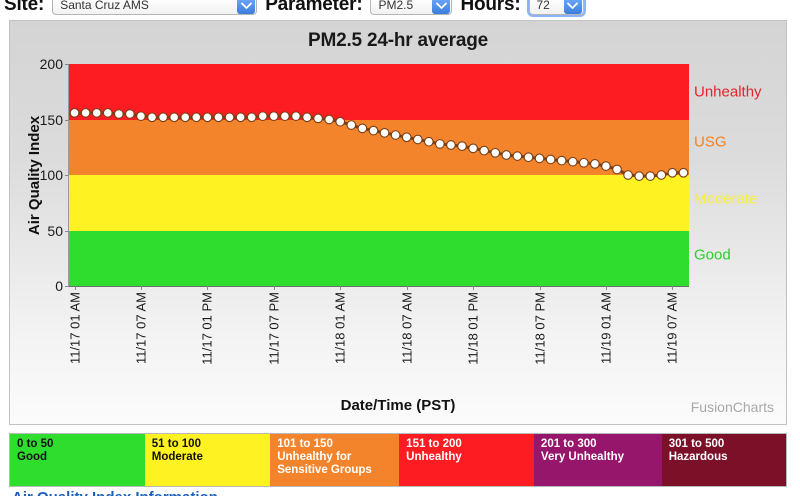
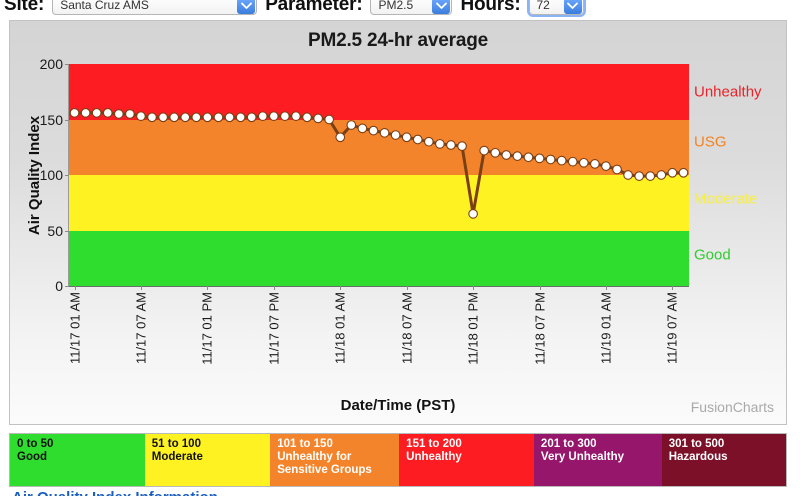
11/18 01 AM: 148 -> 134
11/18 01 PM: 124 -> 65
